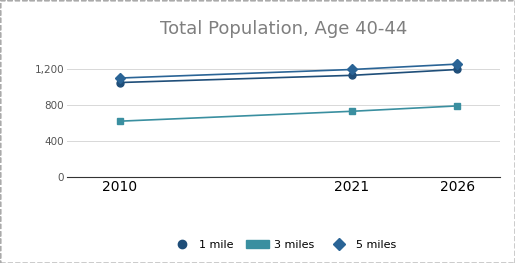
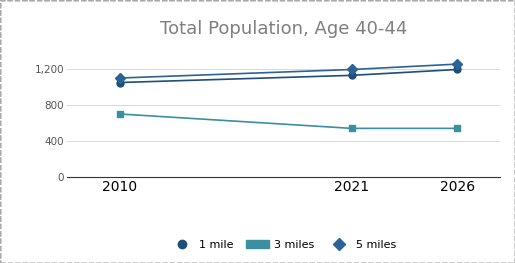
3 miles/2010: 620 -> 700
3 miles/2021: 730 -> 540
3 miles/2026: 790 -> 540
